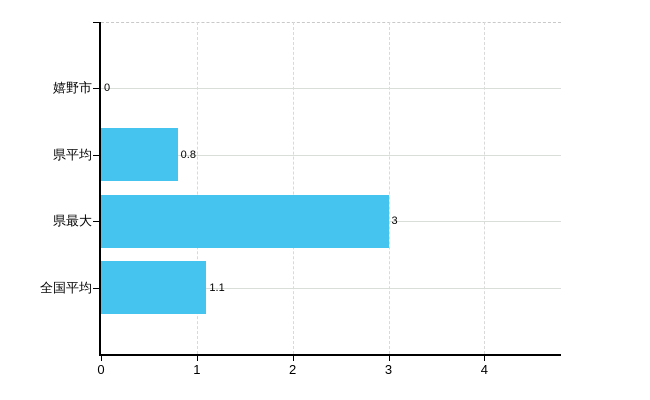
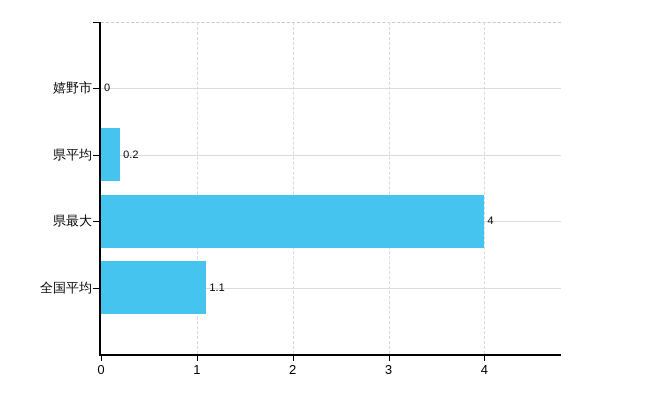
県平均: 0.8 -> 0.2
県最大: 3 -> 4
